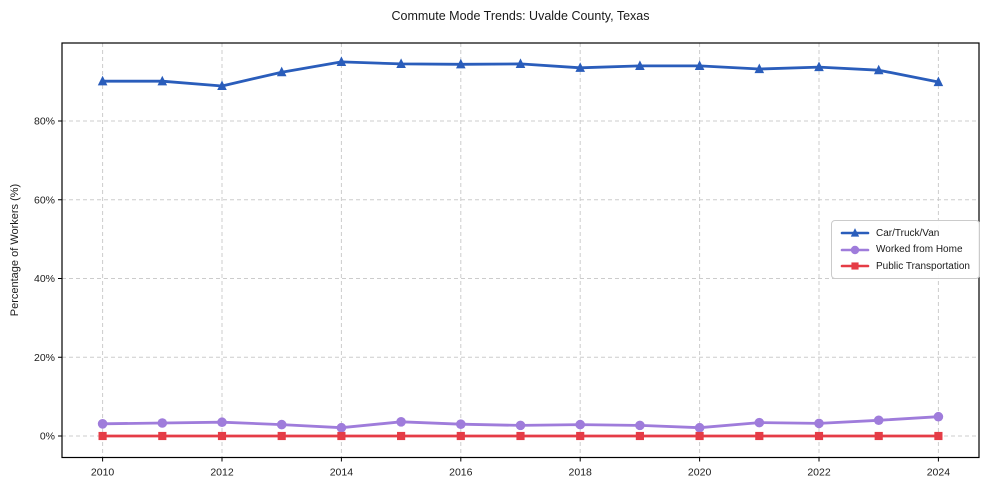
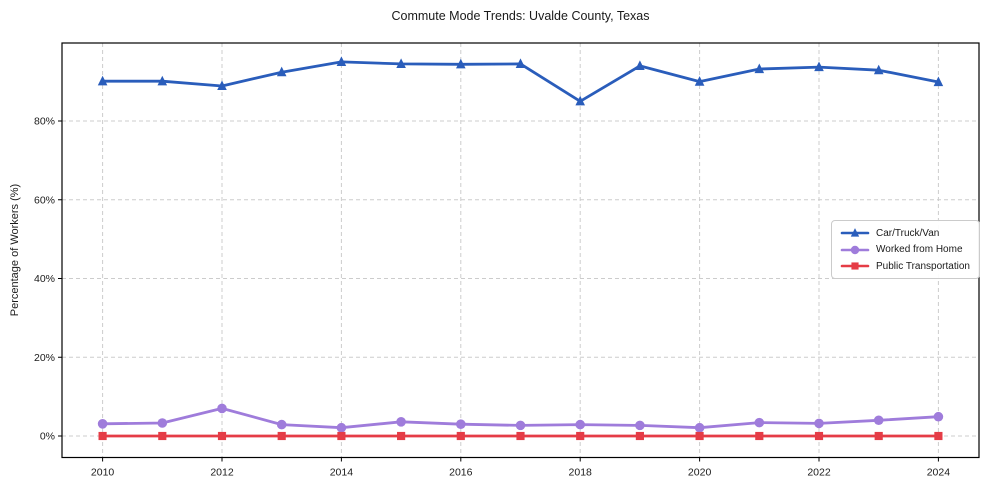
Worked from Home/2012: 4% -> 7%
Car/Truck/Van/2018: 94% -> 85%
Car/Truck/Van/2020: 94% -> 90%
